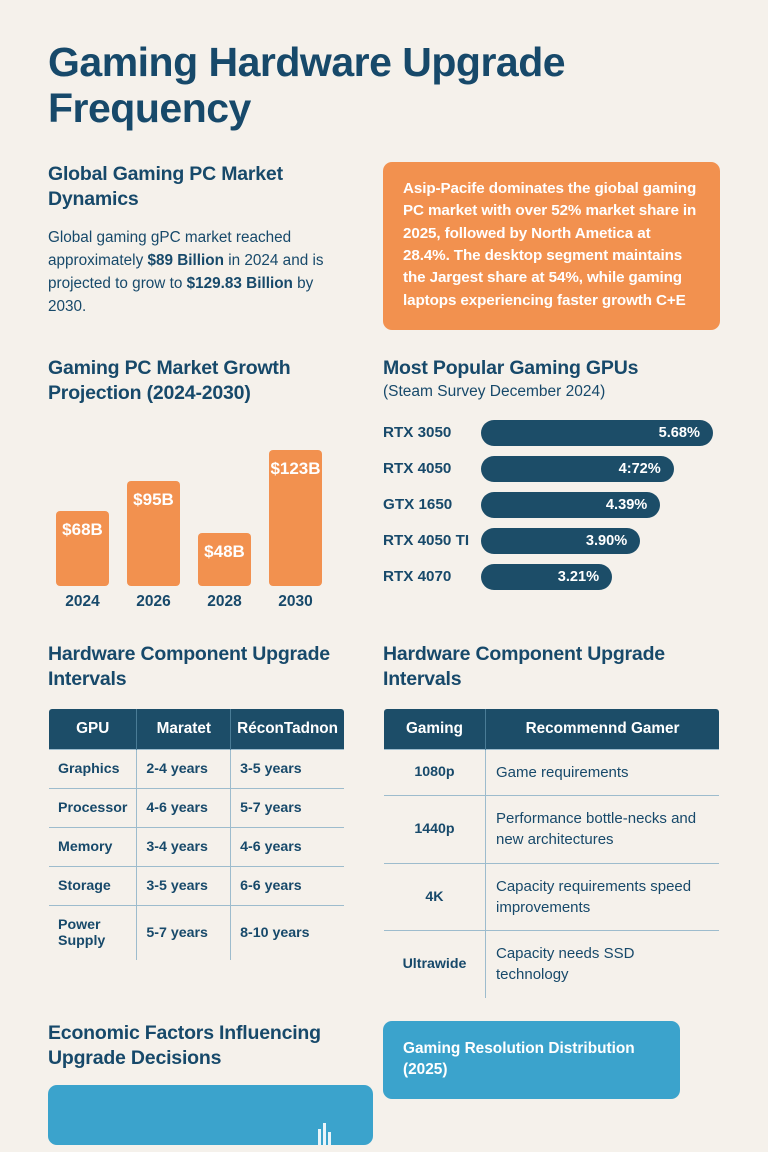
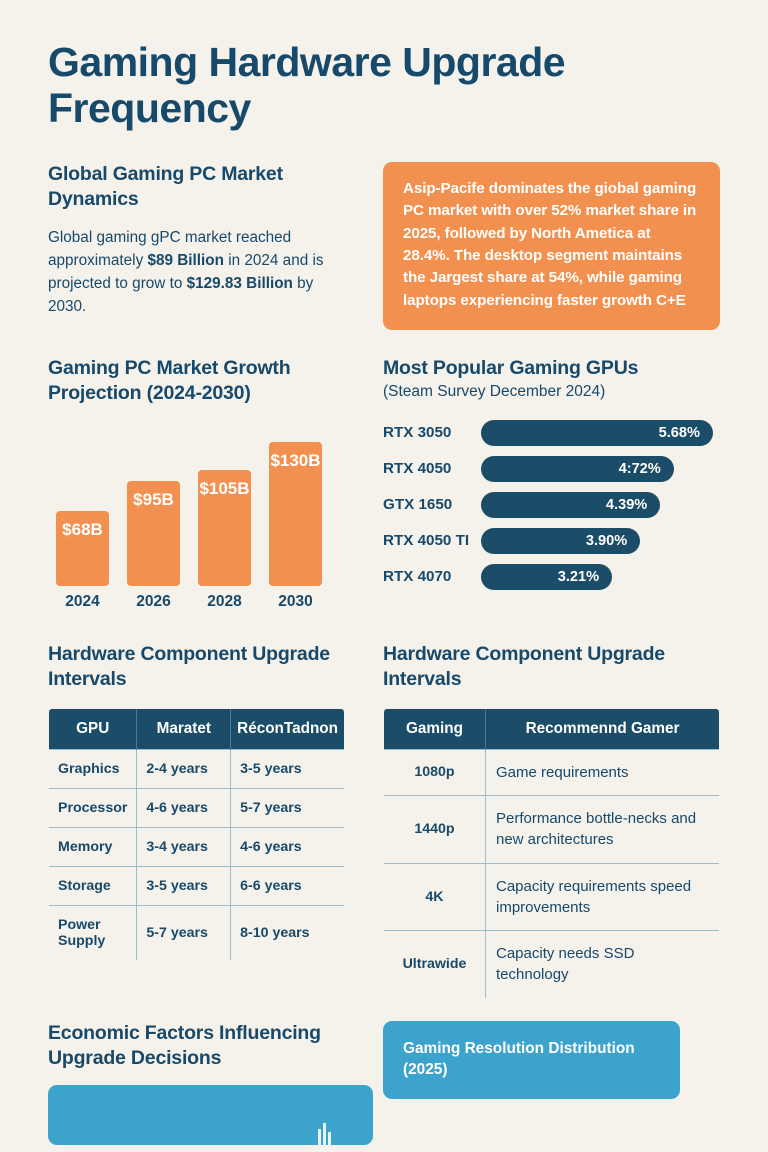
Gaming PC Market Growth Projection (2024-2030)/2028: $48B -> $105B
Gaming PC Market Growth Projection (2024-2030)/2030: $123B -> $130B
